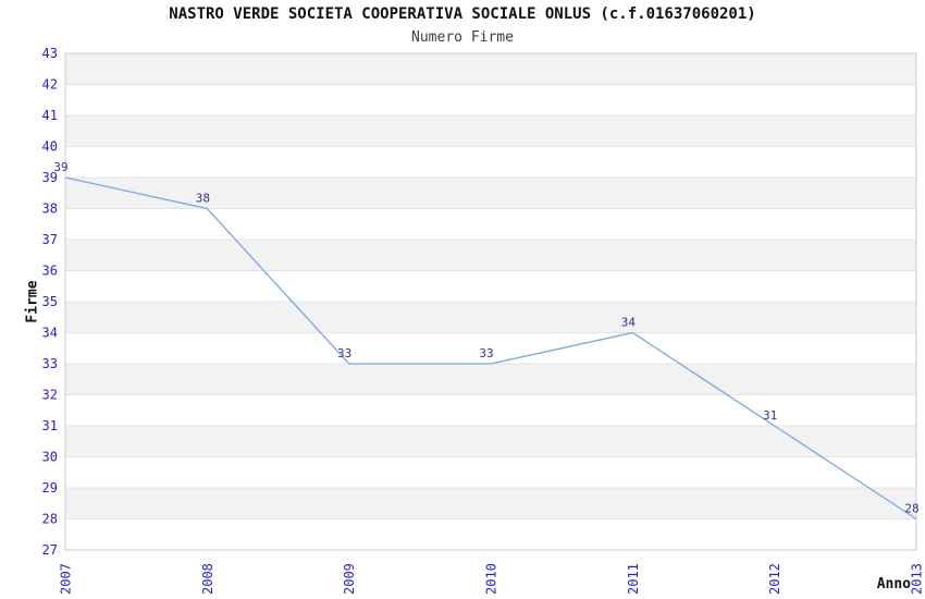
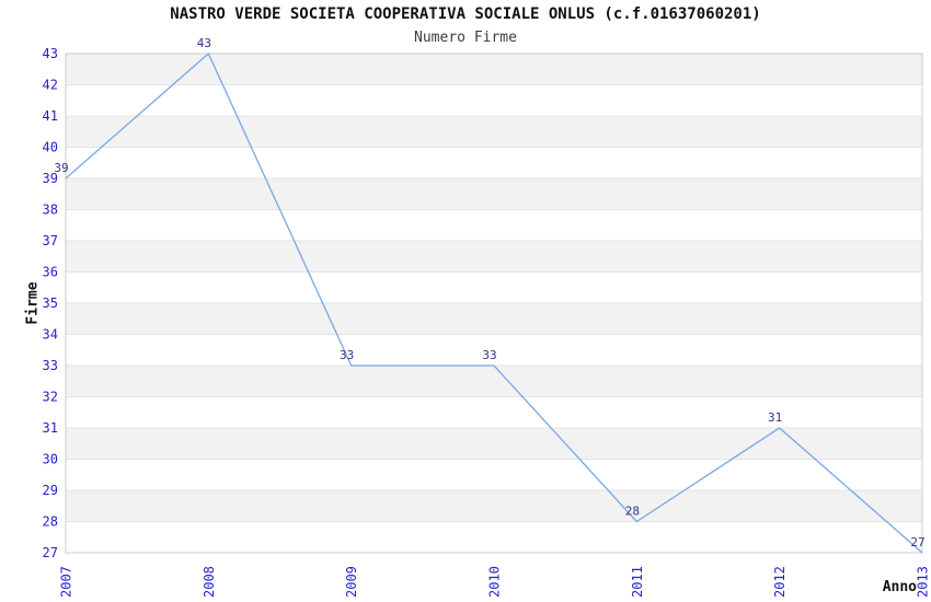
2008: 38 -> 43
2011: 34 -> 28
2013: 28 -> 27
